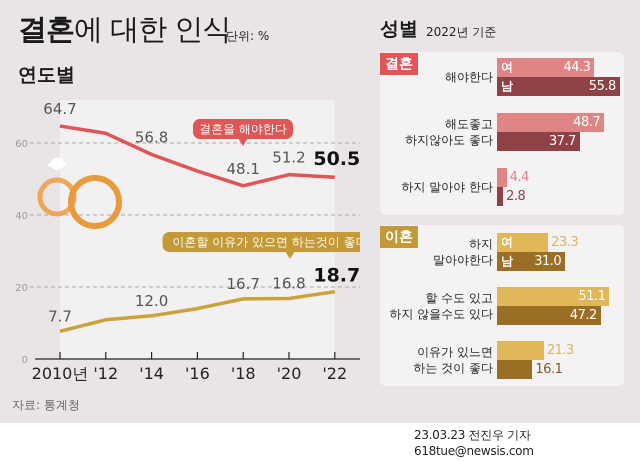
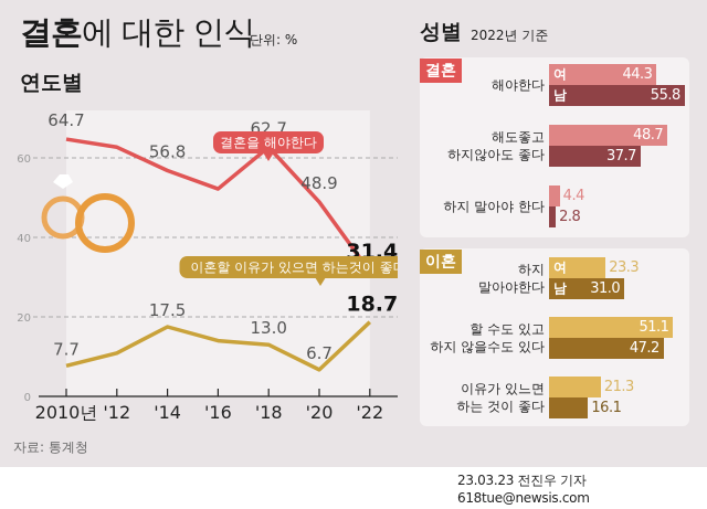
연도별/이혼할 이유가 있으면 하는것이 좋다/'14: 12.0 -> 17.5
연도별/결혼을 해야한다/'18: 48.1 -> 62.7
연도별/이혼할 이유가 있으면 하는것이 좋다/'18: 16.7 -> 13.0
연도별/결혼을 해야한다/'20: 51.2 -> 48.9
연도별/이혼할 이유가 있으면 하는것이 좋다/'20: 16.8 -> 6.7
연도별/결혼을 해야한다/'22: 50.5 -> 31.4
